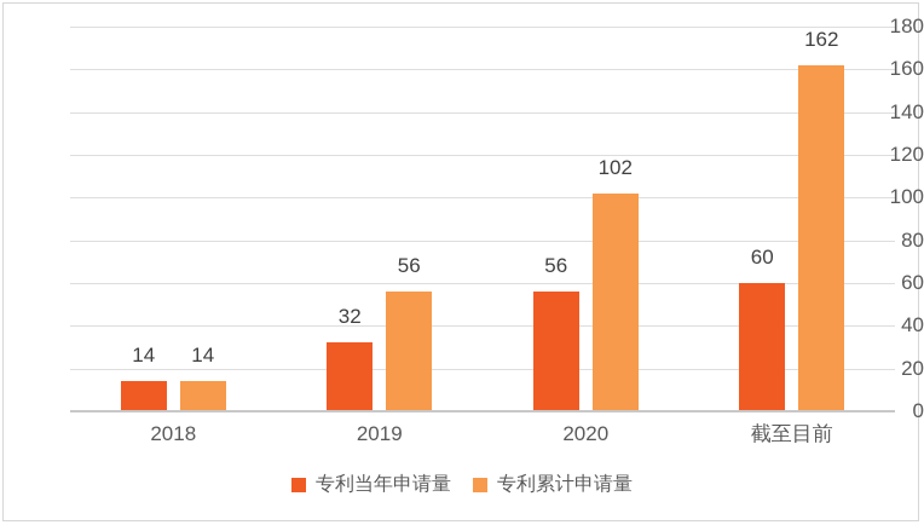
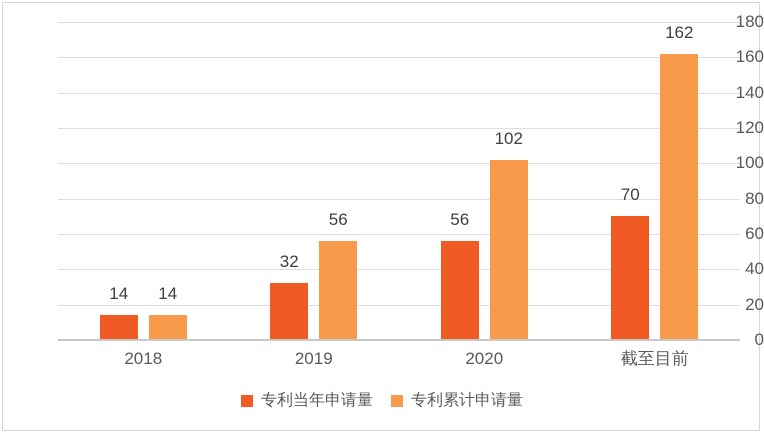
专利当年申请量/截至目前: 60 -> 70
